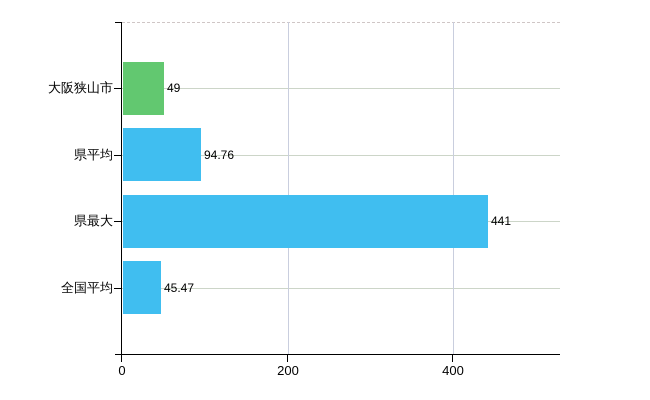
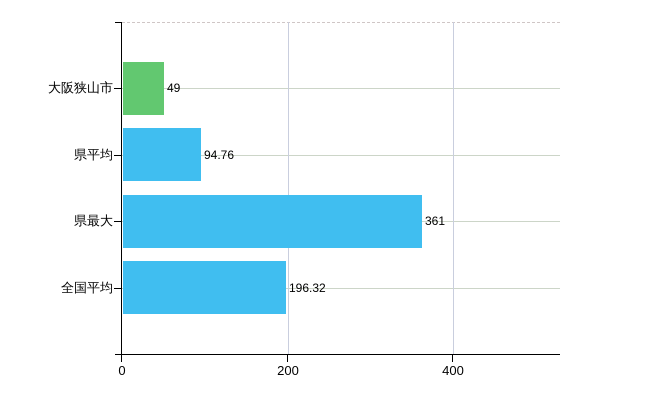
県最大: 441 -> 361
全国平均: 45.47 -> 196.32
